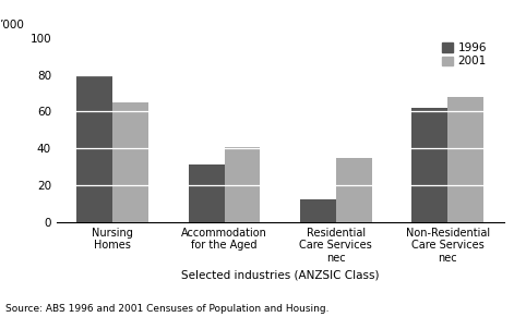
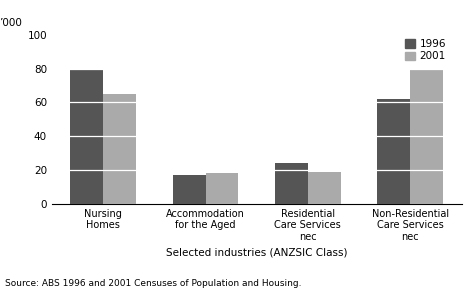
1996/Accommodation for the Aged: 31 -> 17
2001/Accommodation for the Aged: 41 -> 18
1996/Residential Care Services nec: 12 -> 24
2001/Residential Care Services nec: 35 -> 19
2001/Non-Residential Care Services nec: 68 -> 80
